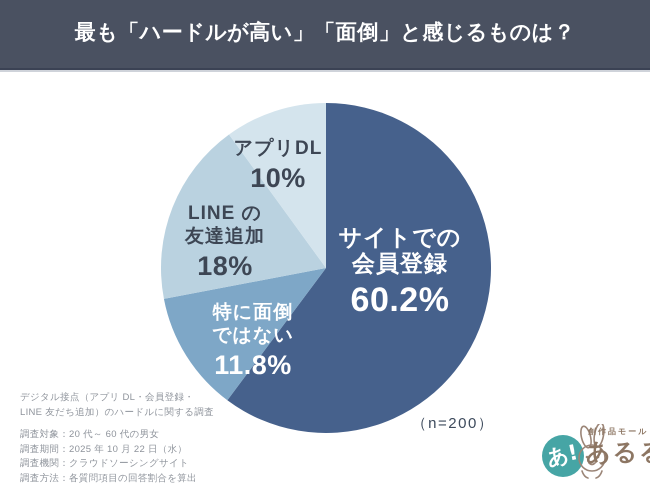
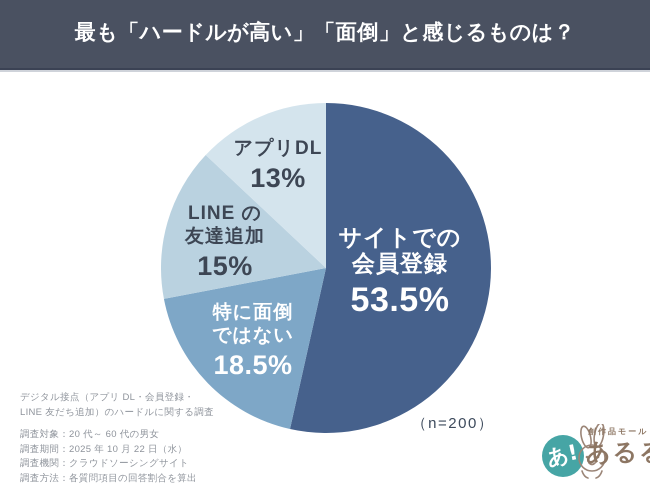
サイトでの会員登録: 60.2% -> 53.5%
特に面倒ではない: 11.8% -> 18.5%
LINE の友達追加: 18% -> 15%
アプリDL: 10% -> 13%
